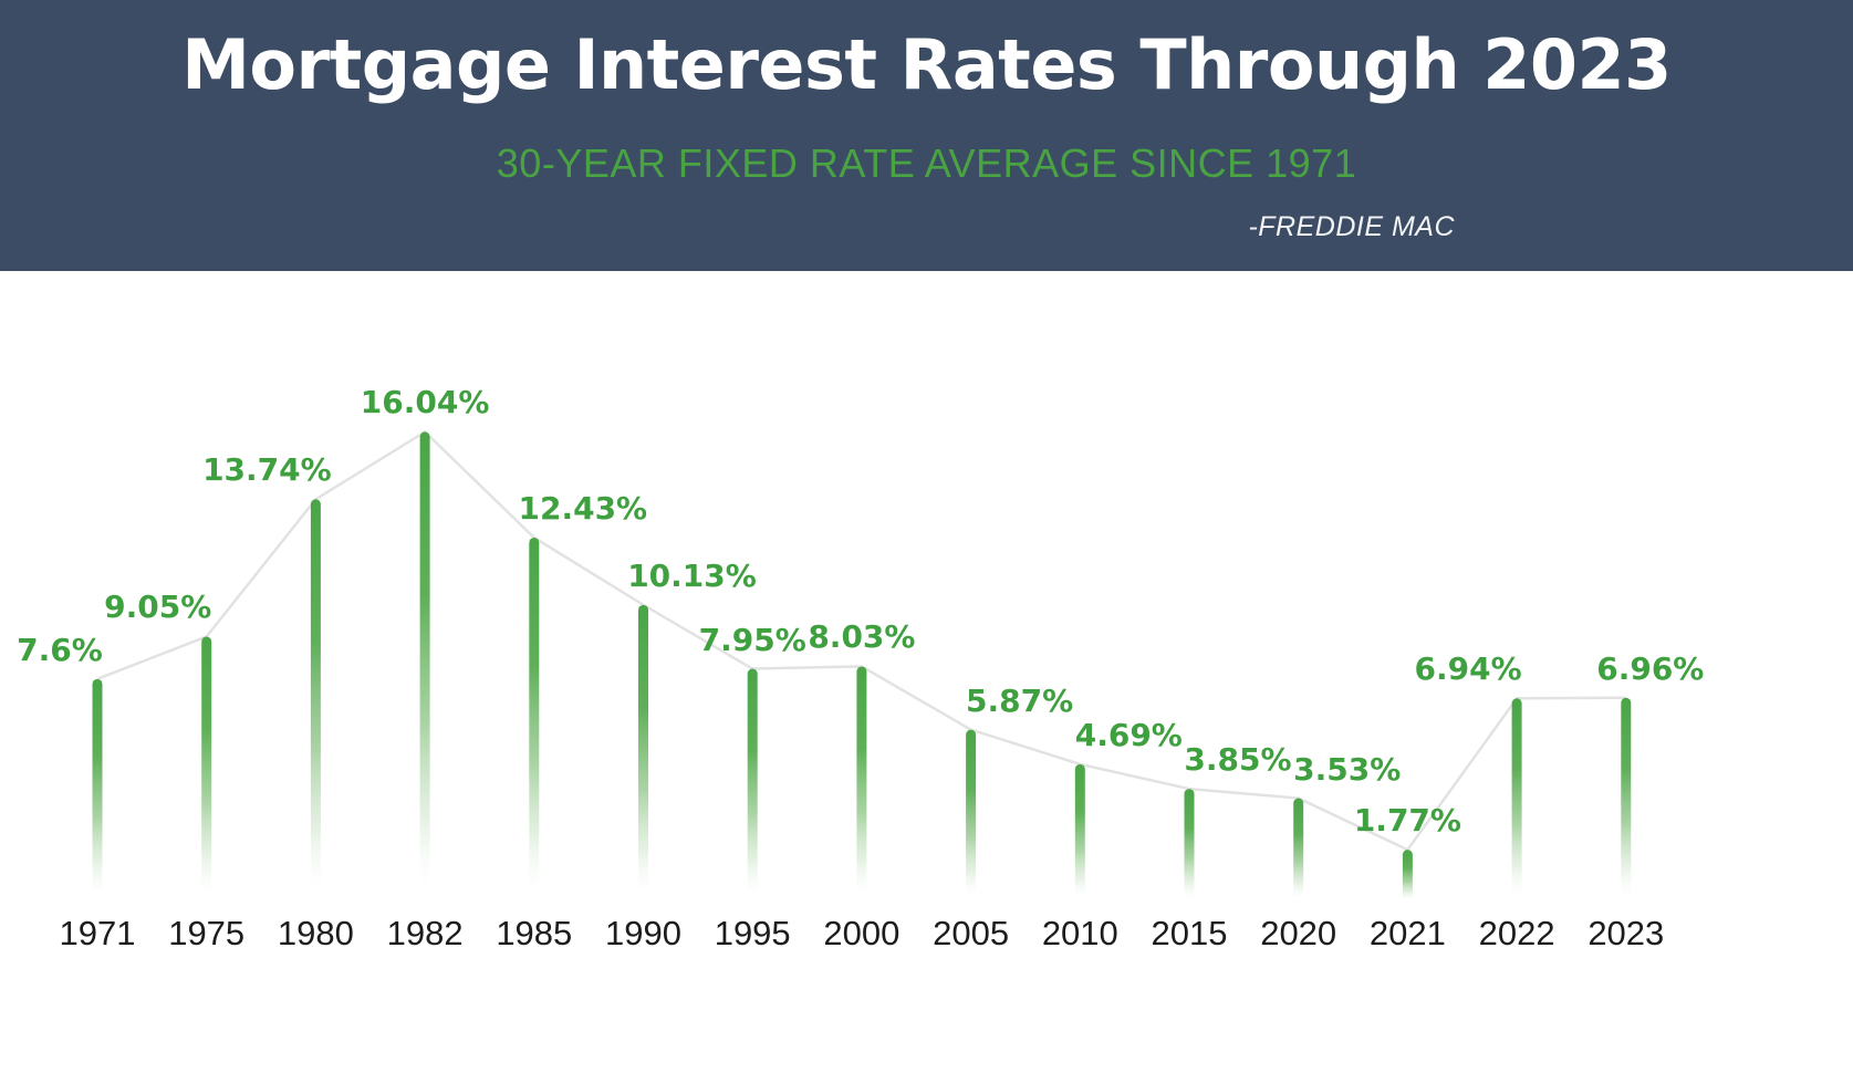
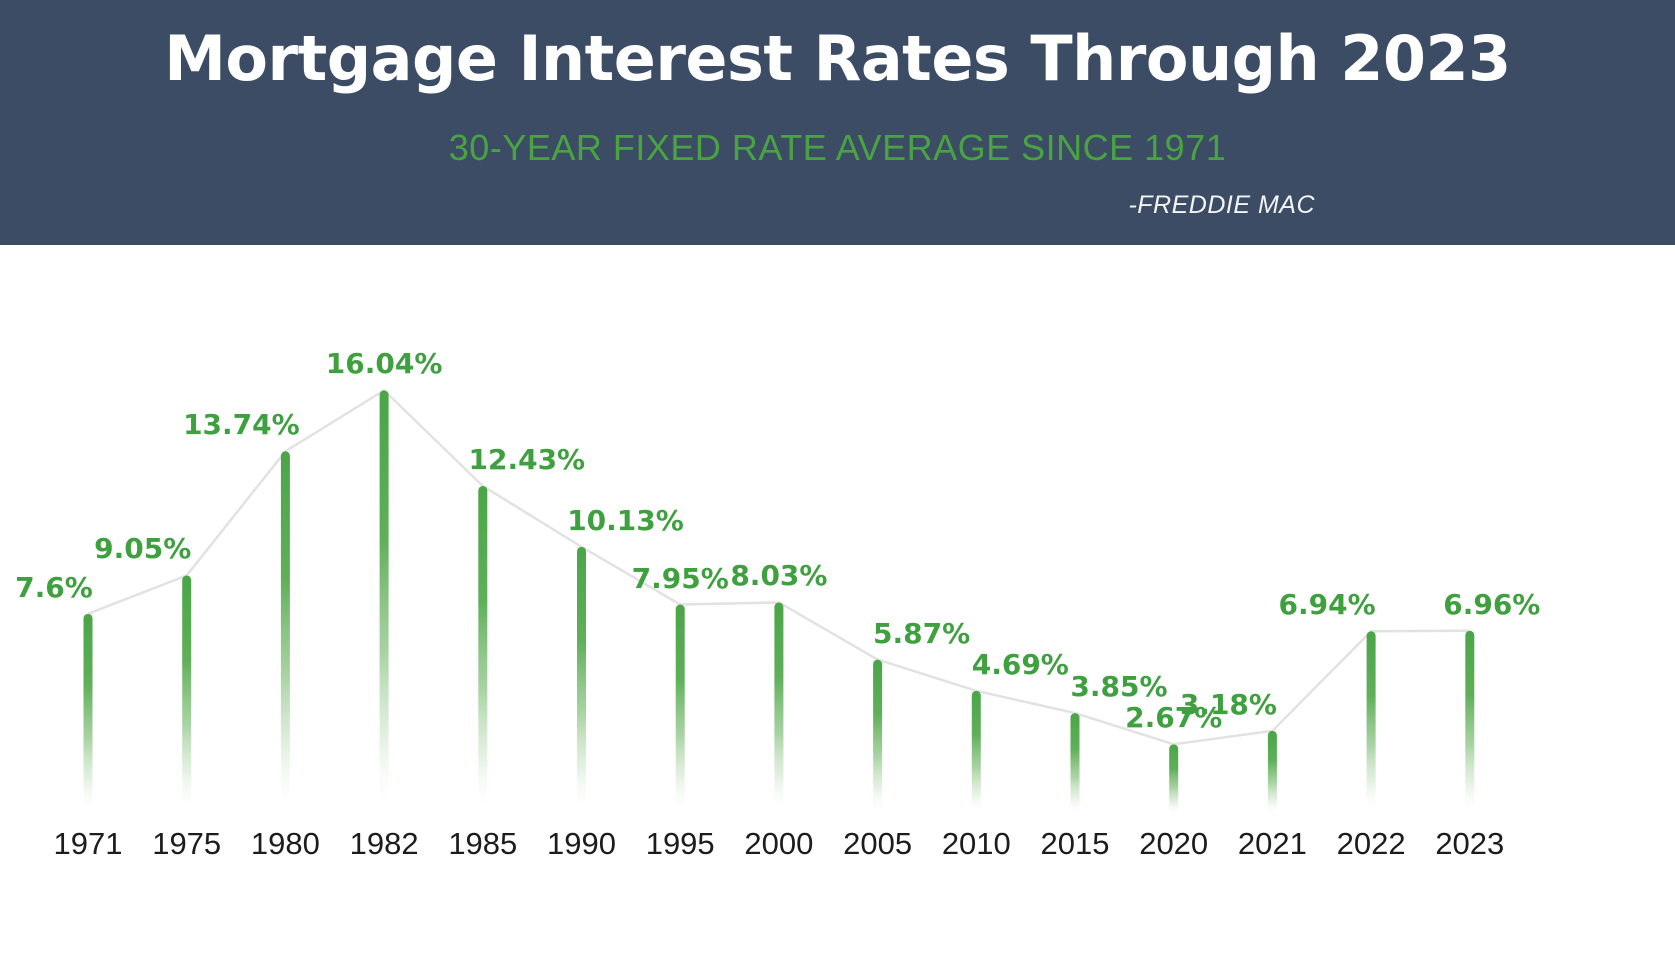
2020: 3.53% -> 2.67%
2021: 1.77% -> 3.18%
